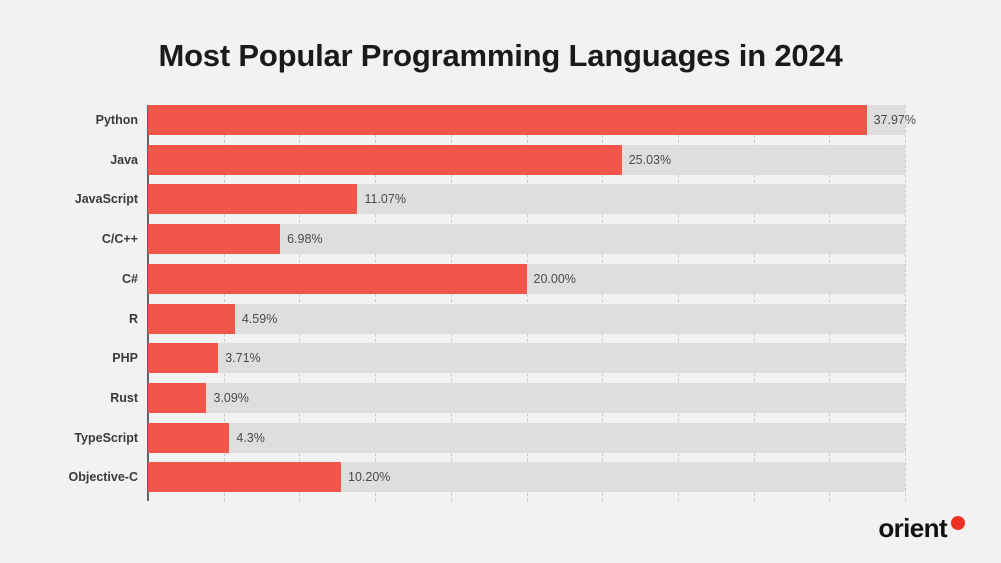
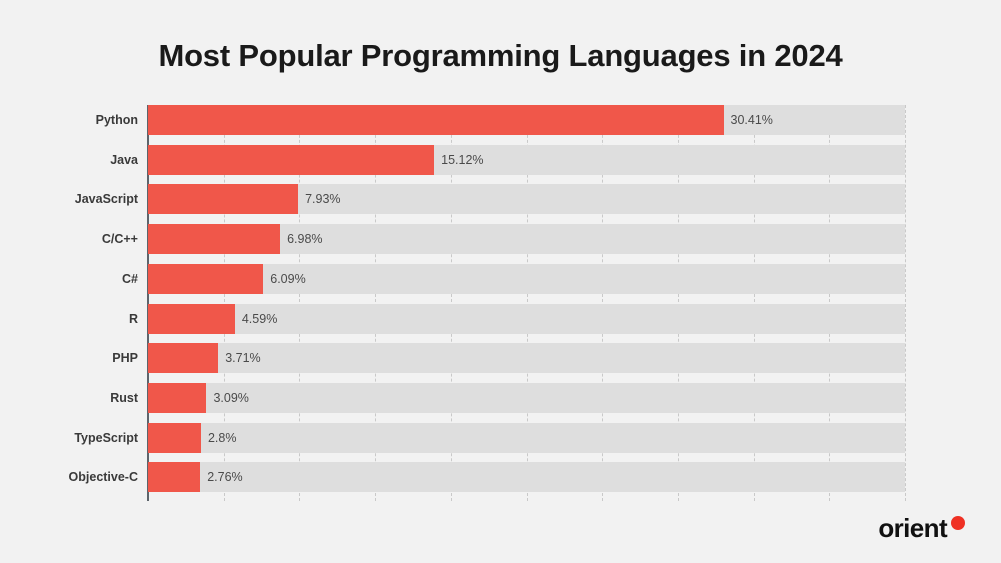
Python: 37.97% -> 30.41%
Java: 25.03% -> 15.12%
JavaScript: 11.07% -> 7.93%
C#: 20.00% -> 6.09%
TypeScript: 4.3% -> 2.8%
Objective-C: 10.20% -> 2.76%
